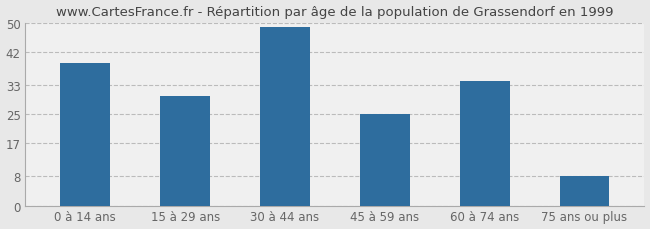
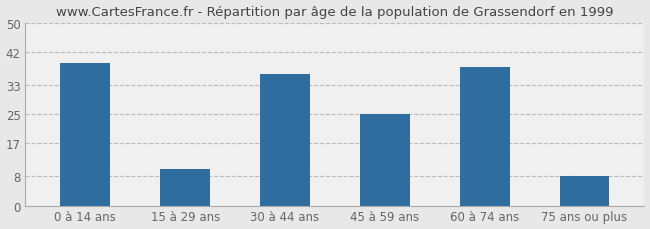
15 à 29 ans: 30 -> 10
30 à 44 ans: 49 -> 36
60 à 74 ans: 34 -> 38
